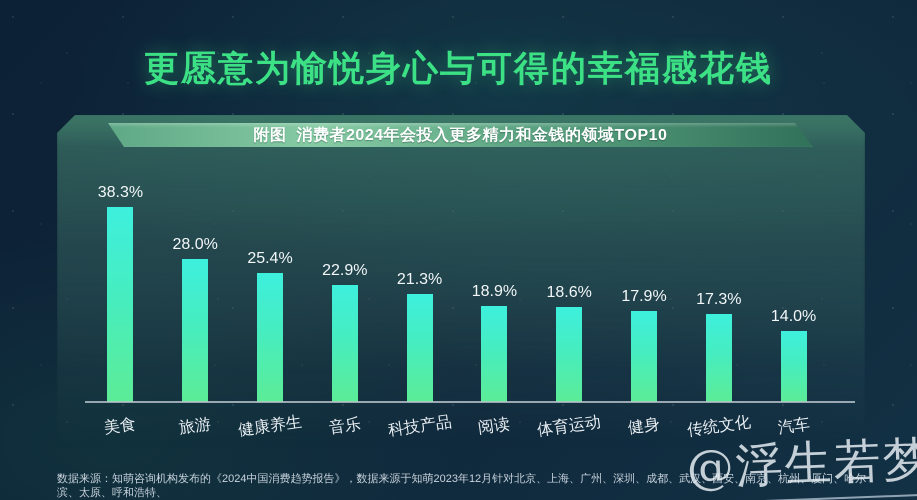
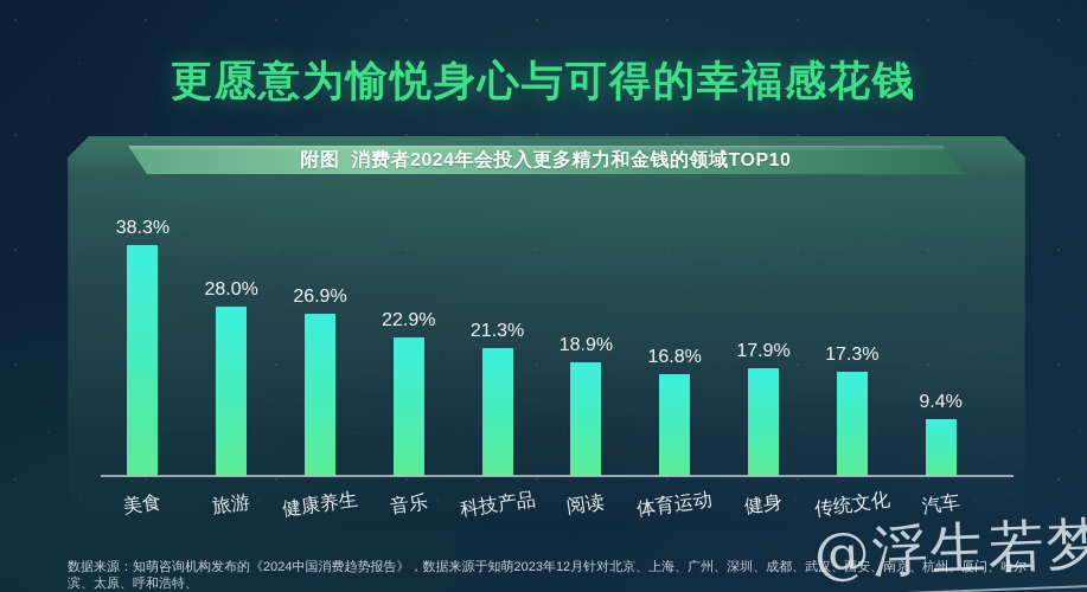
健康养生: 25.4% -> 26.9%
体育运动: 18.6% -> 16.8%
汽车: 14.0% -> 9.4%
